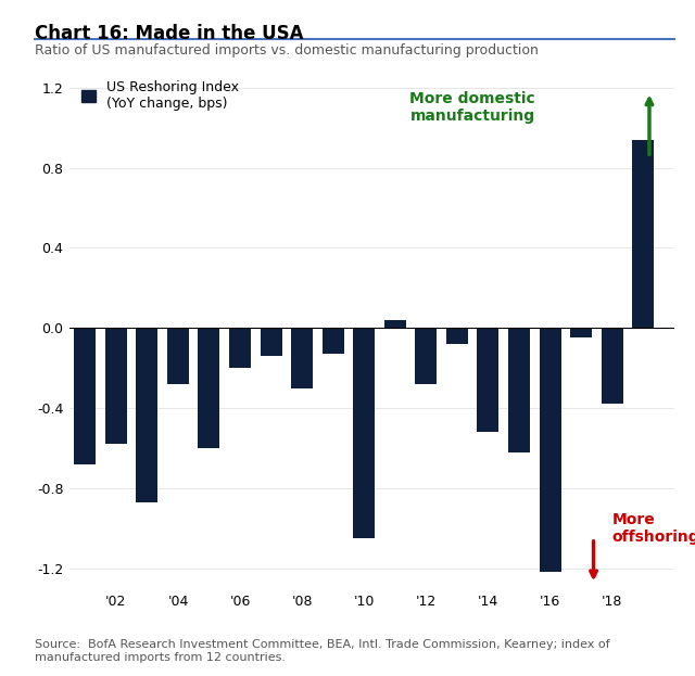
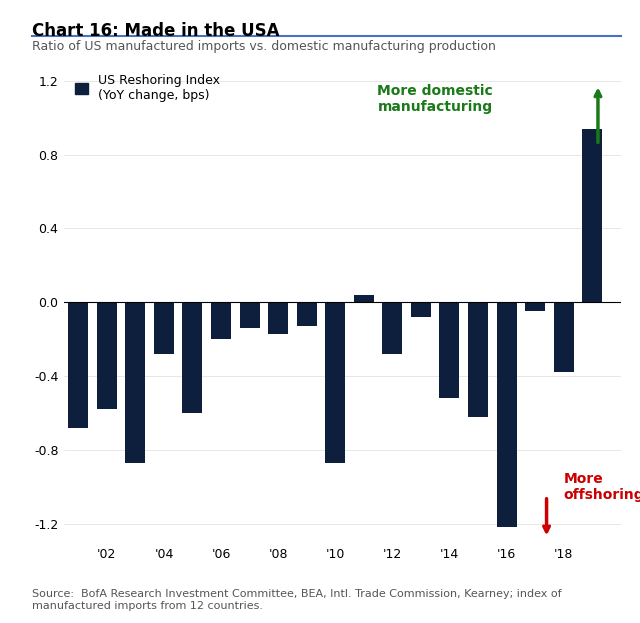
'08: -0.30 -> -0.17
'10: -1.05 -> -0.87
